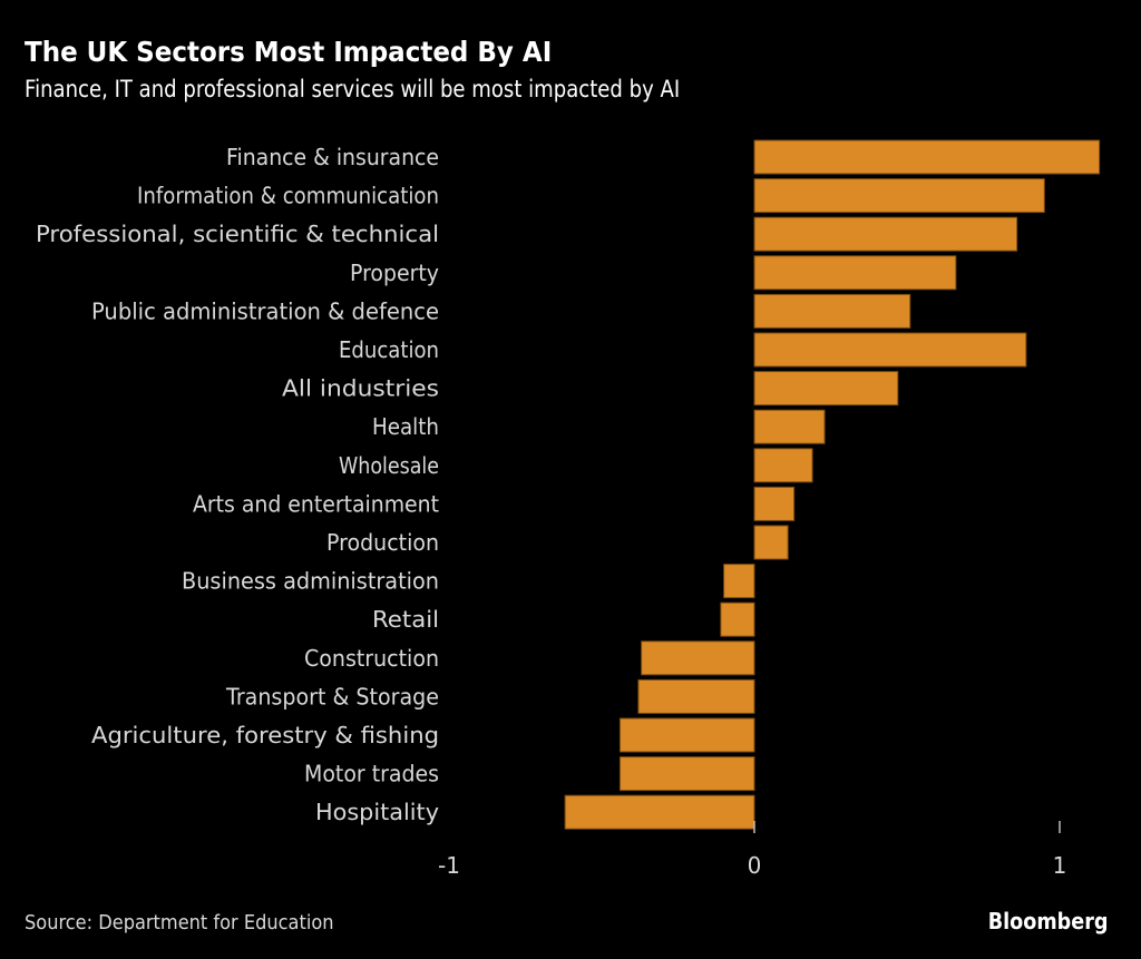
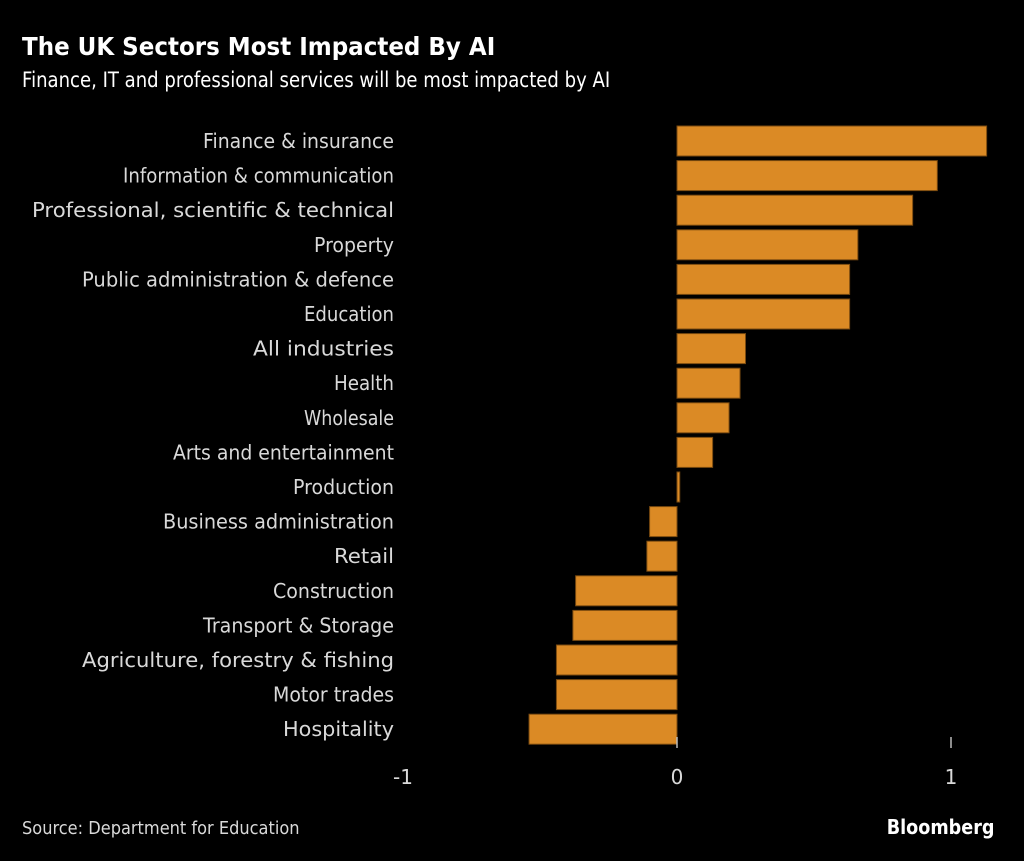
Public administration & defence: 0.51 -> 0.63
Education: 0.89 -> 0.63
All industries: 0.47 -> 0.25
Production: 0.11 -> 0.01
Hospitality: -0.62 -> -0.54
